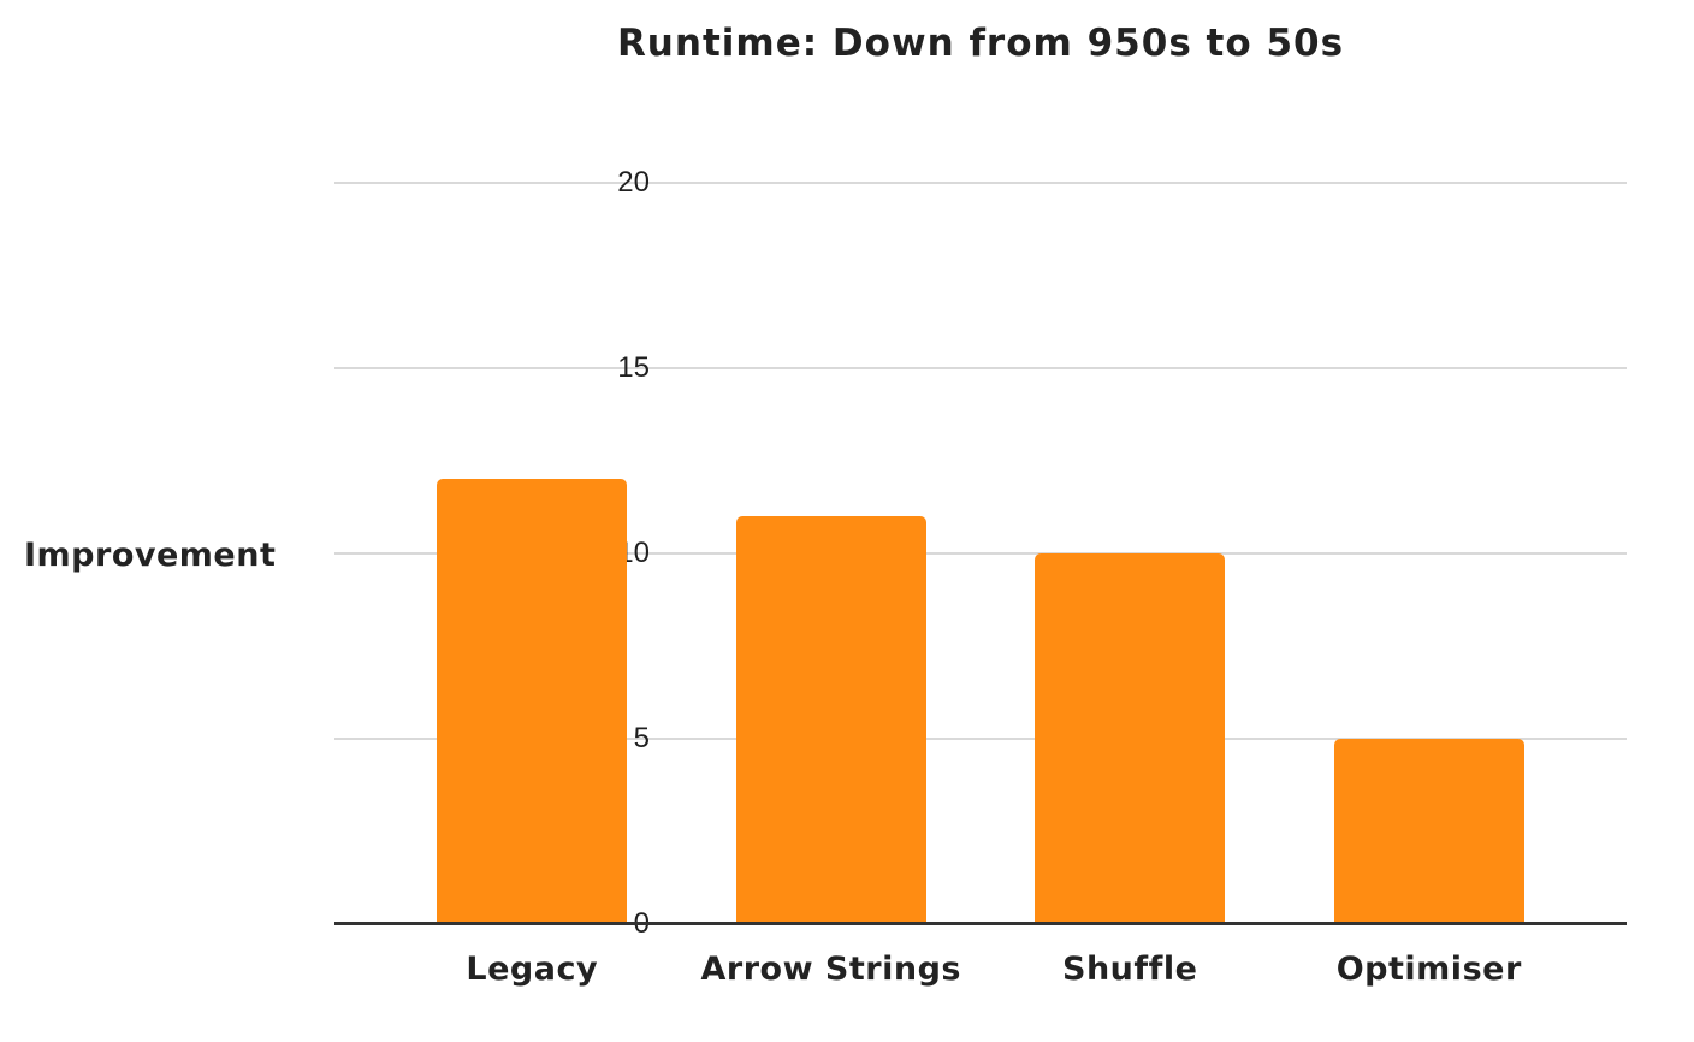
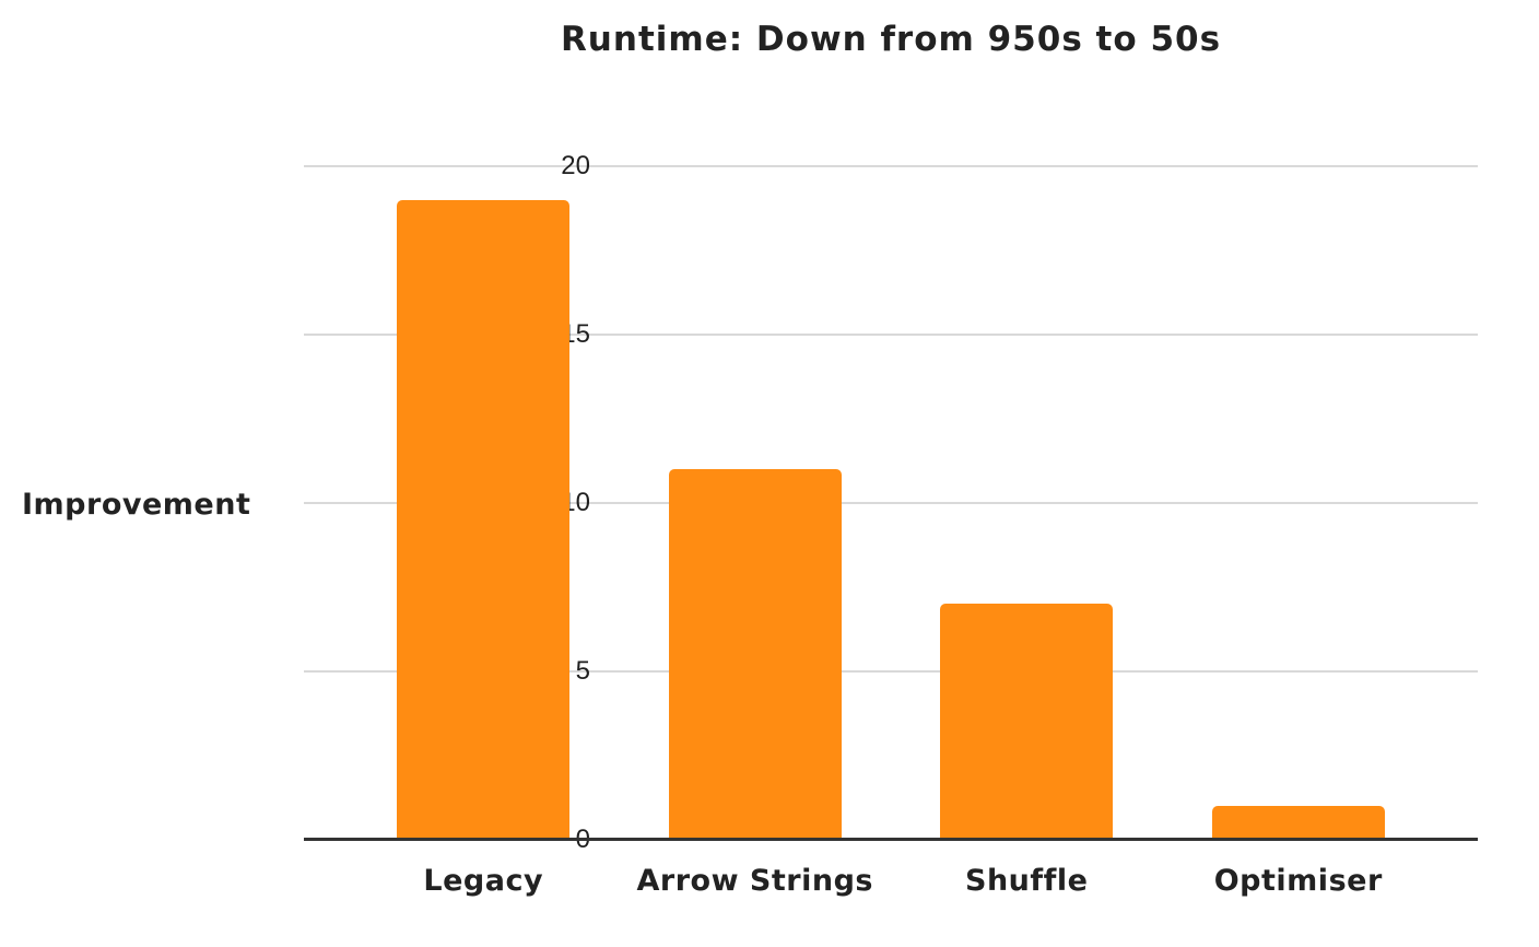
Legacy: 12 -> 19
Shuffle: 10 -> 7
Optimiser: 5 -> 1
